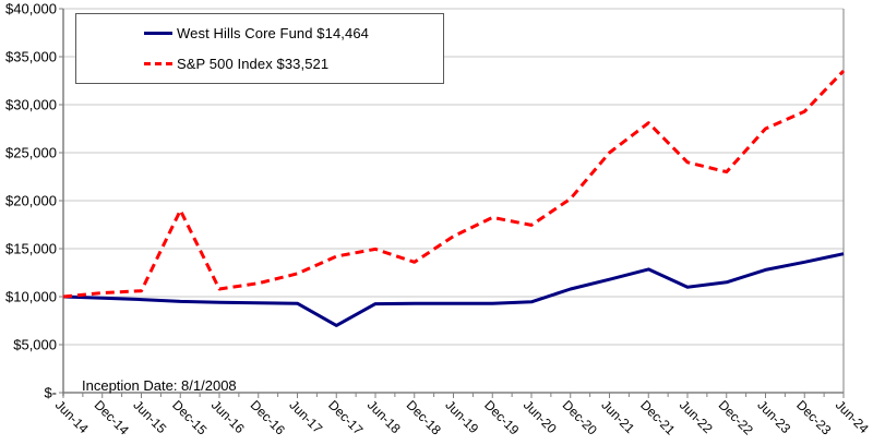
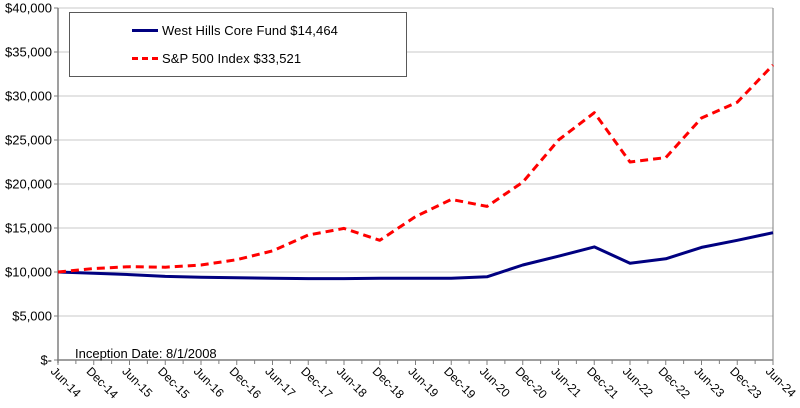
S&P 500 Index $33,521/Dec-15: $19000 -> $11000
West Hills Core Fund $14,464/Dec-17: $7000 -> $9000
S&P 500 Index $33,521/Jun-22: $24000 -> $22000
